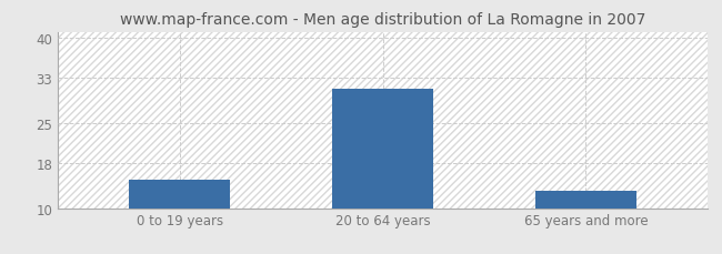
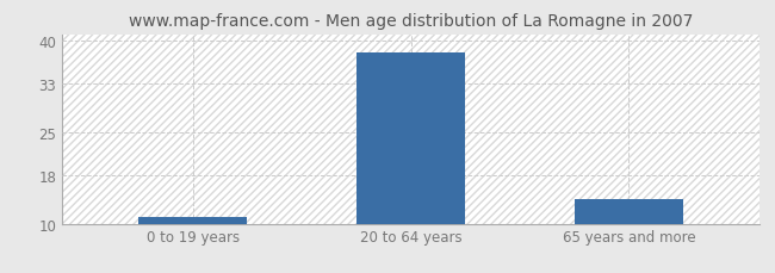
0 to 19 years: 15 -> 11
20 to 64 years: 31 -> 38
65 years and more: 13 -> 14
